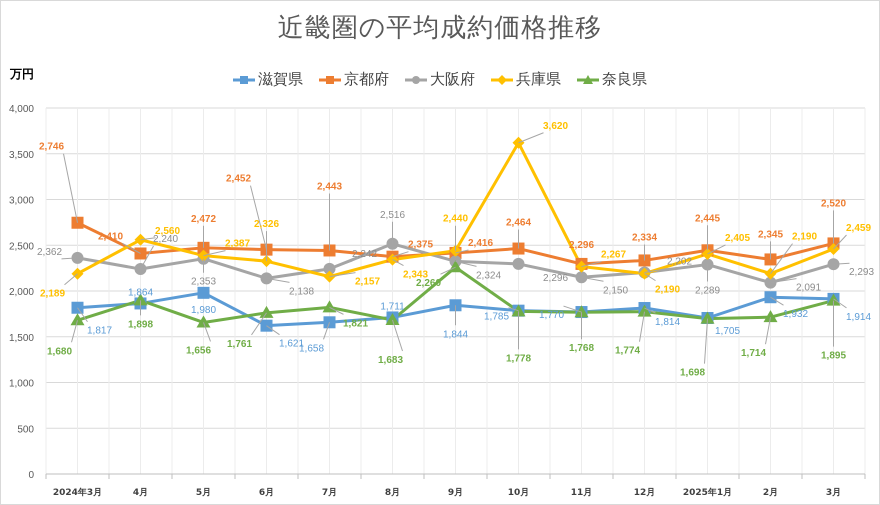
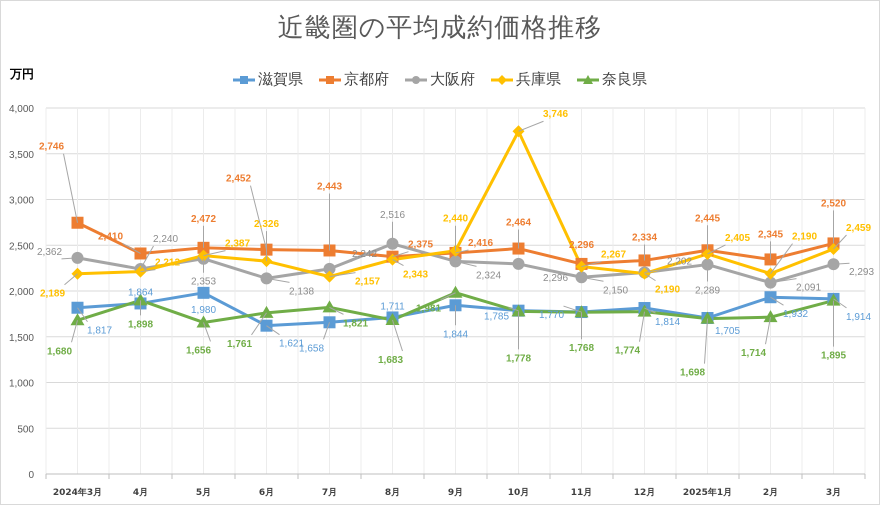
兵庫県/4月: 2,560 -> 2,212
奈良県/9月: 2,260 -> 1,981
兵庫県/10月: 3,620 -> 3,746
